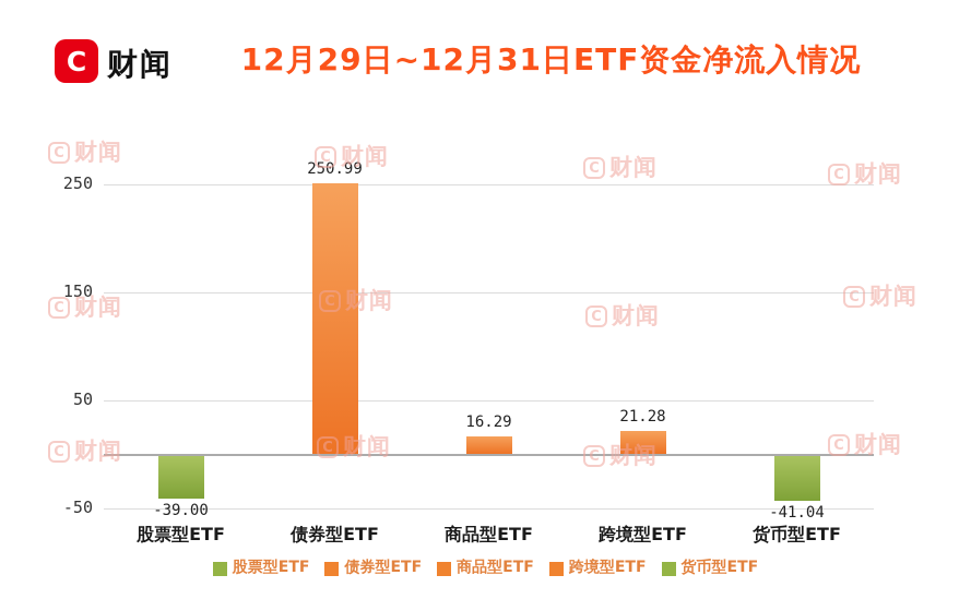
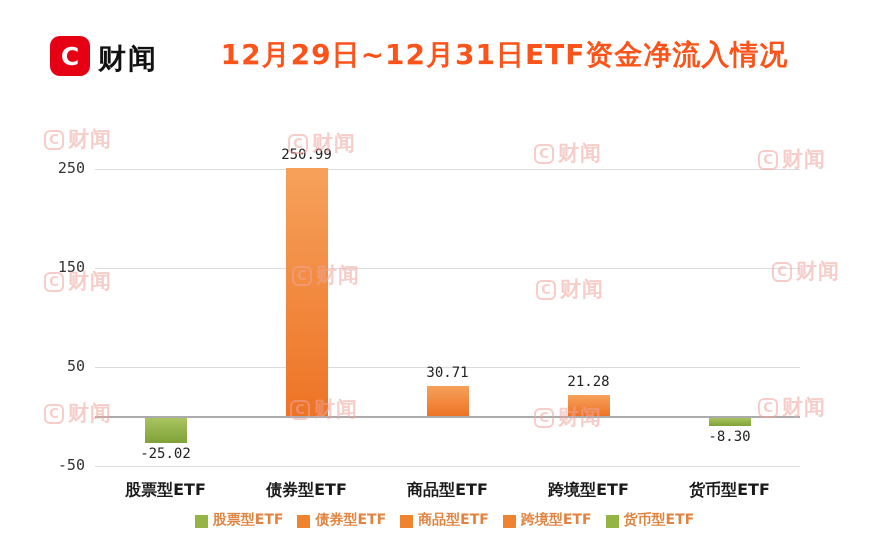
股票型ETF: -39.00 -> -25.02
商品型ETF: 16.29 -> 30.71
货币型ETF: -41.04 -> -8.30
